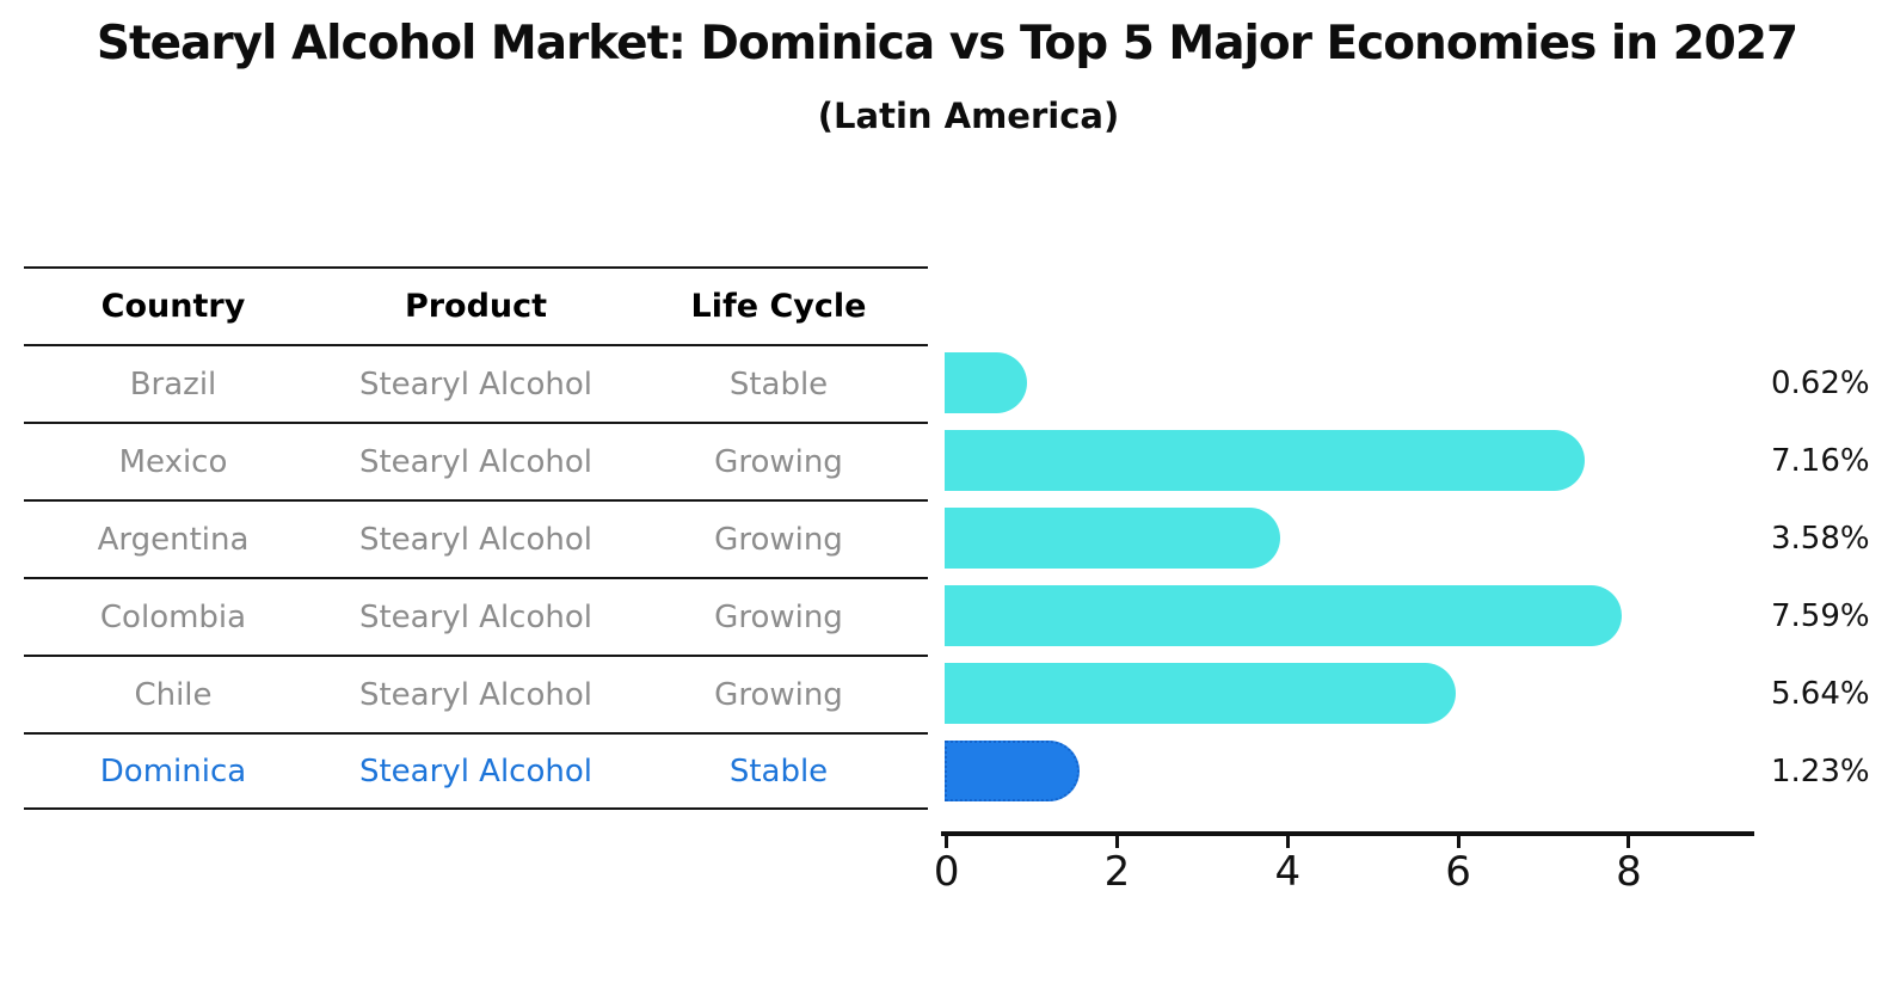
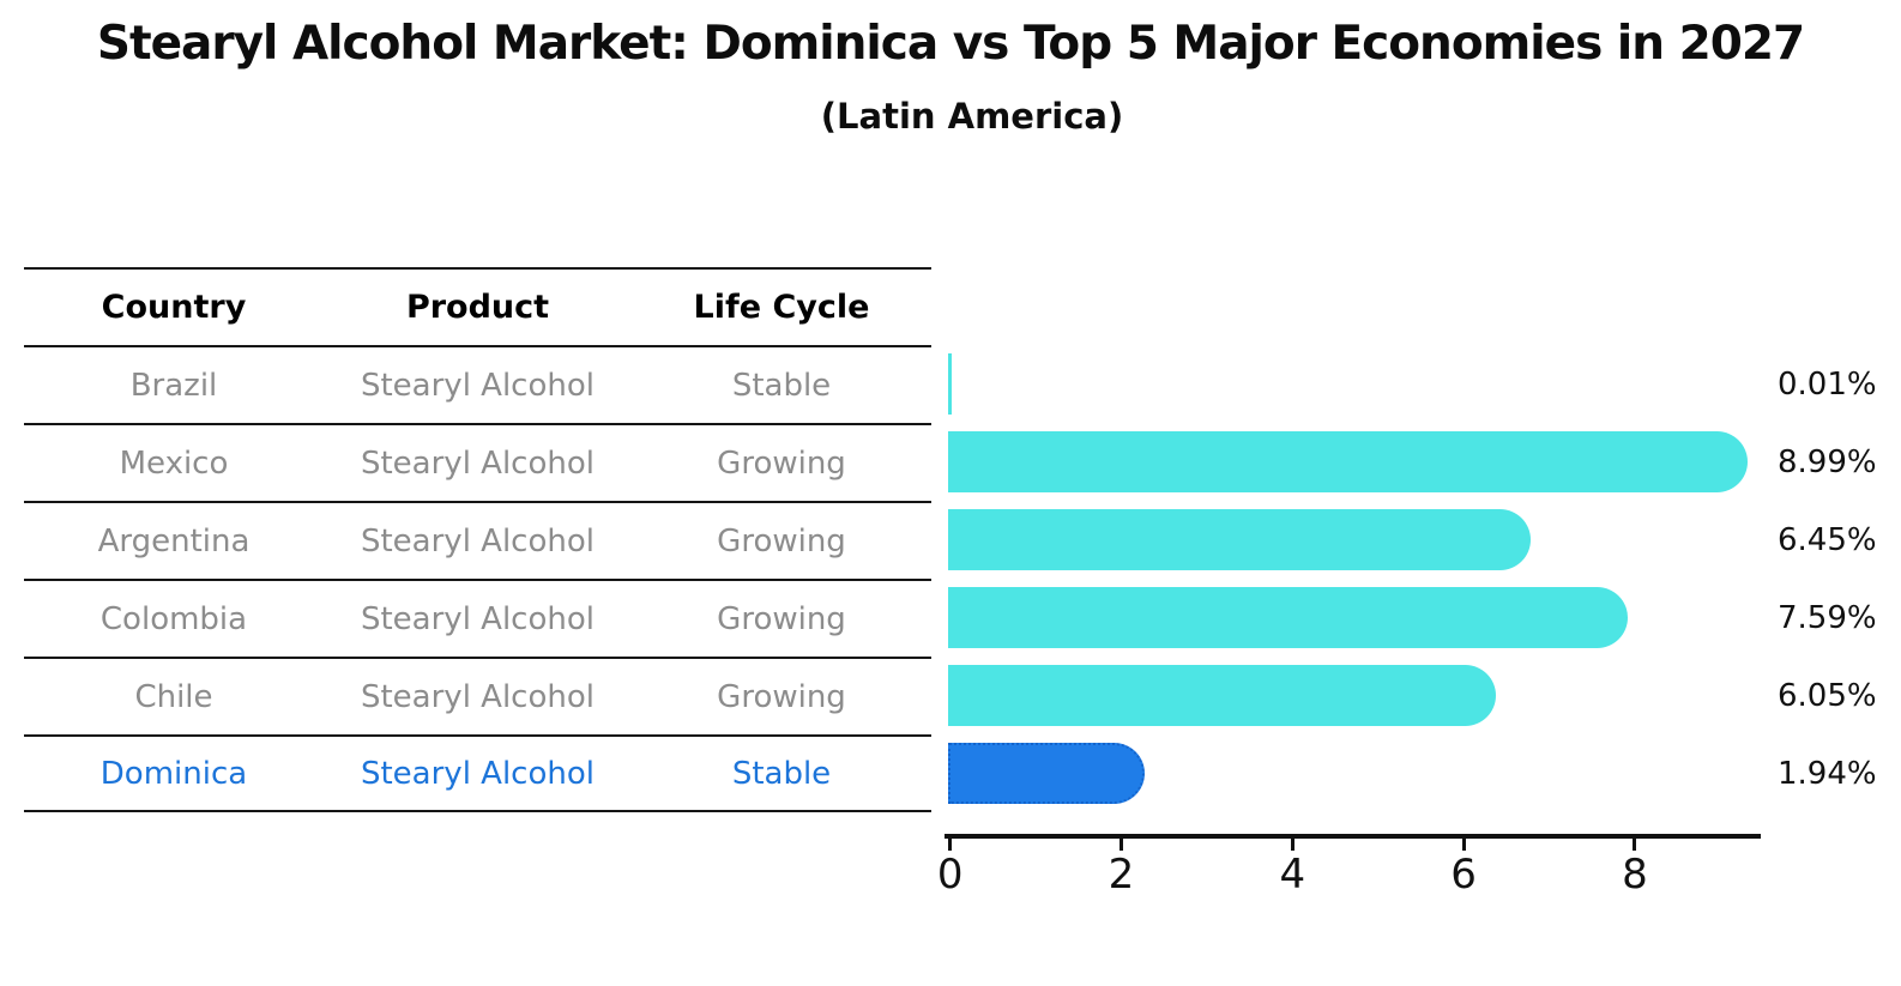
Brazil: 0.62% -> 0.01%
Mexico: 7.16% -> 8.99%
Argentina: 3.58% -> 6.45%
Chile: 5.64% -> 6.05%
Dominica: 1.23% -> 1.94%
